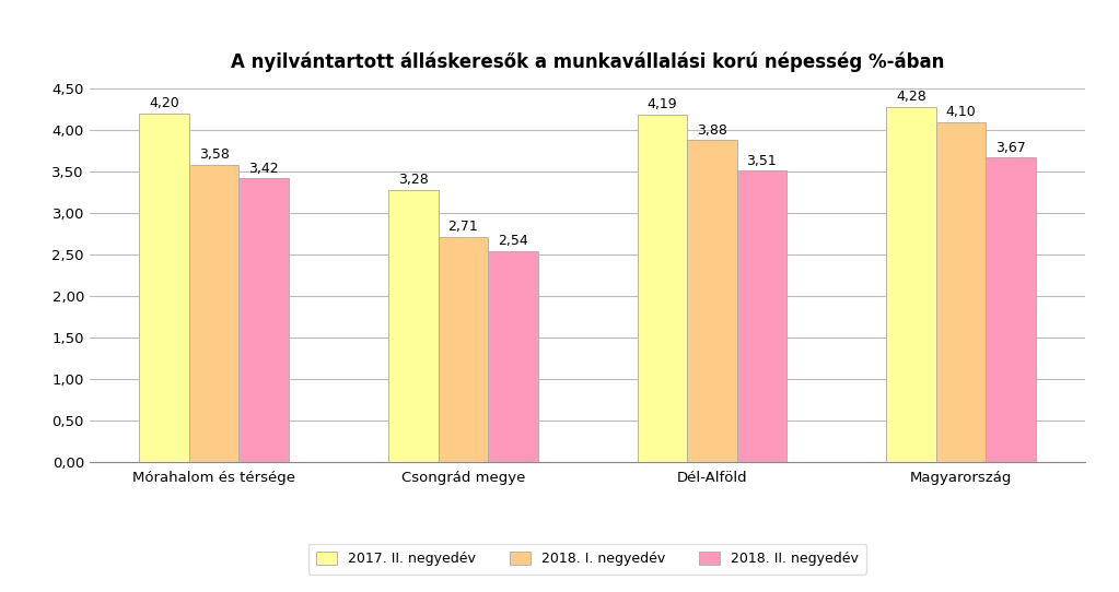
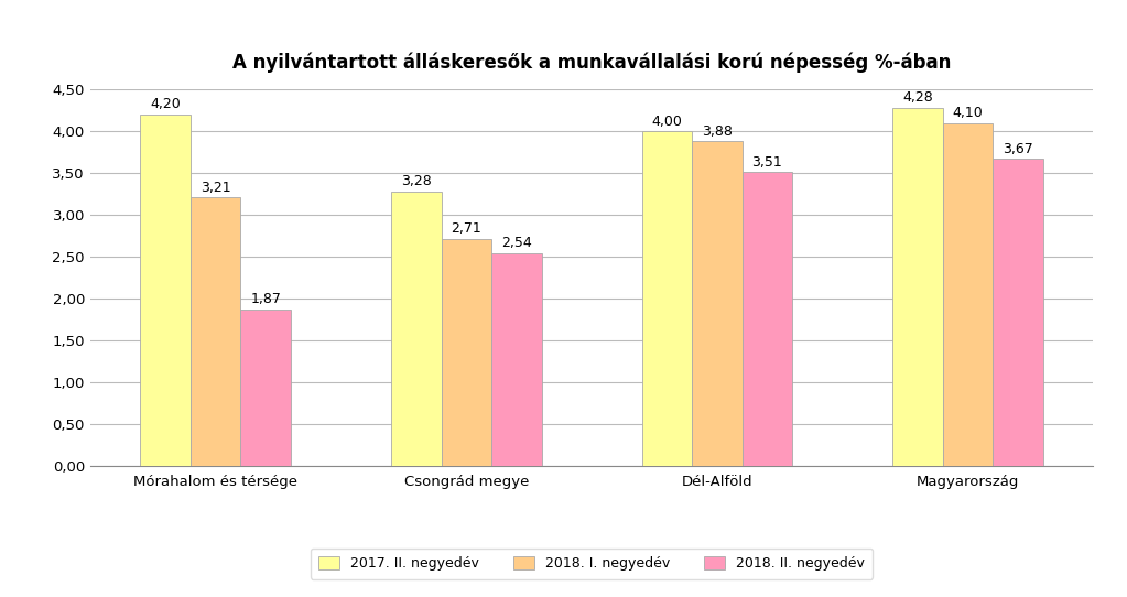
2018. I. negyedév/Mórahalom és térsége: 3,58 -> 3,21
2018. II. negyedév/Mórahalom és térsége: 3,42 -> 1,87
2017. II. negyedév/Dél-Alföld: 4,19 -> 4,00
